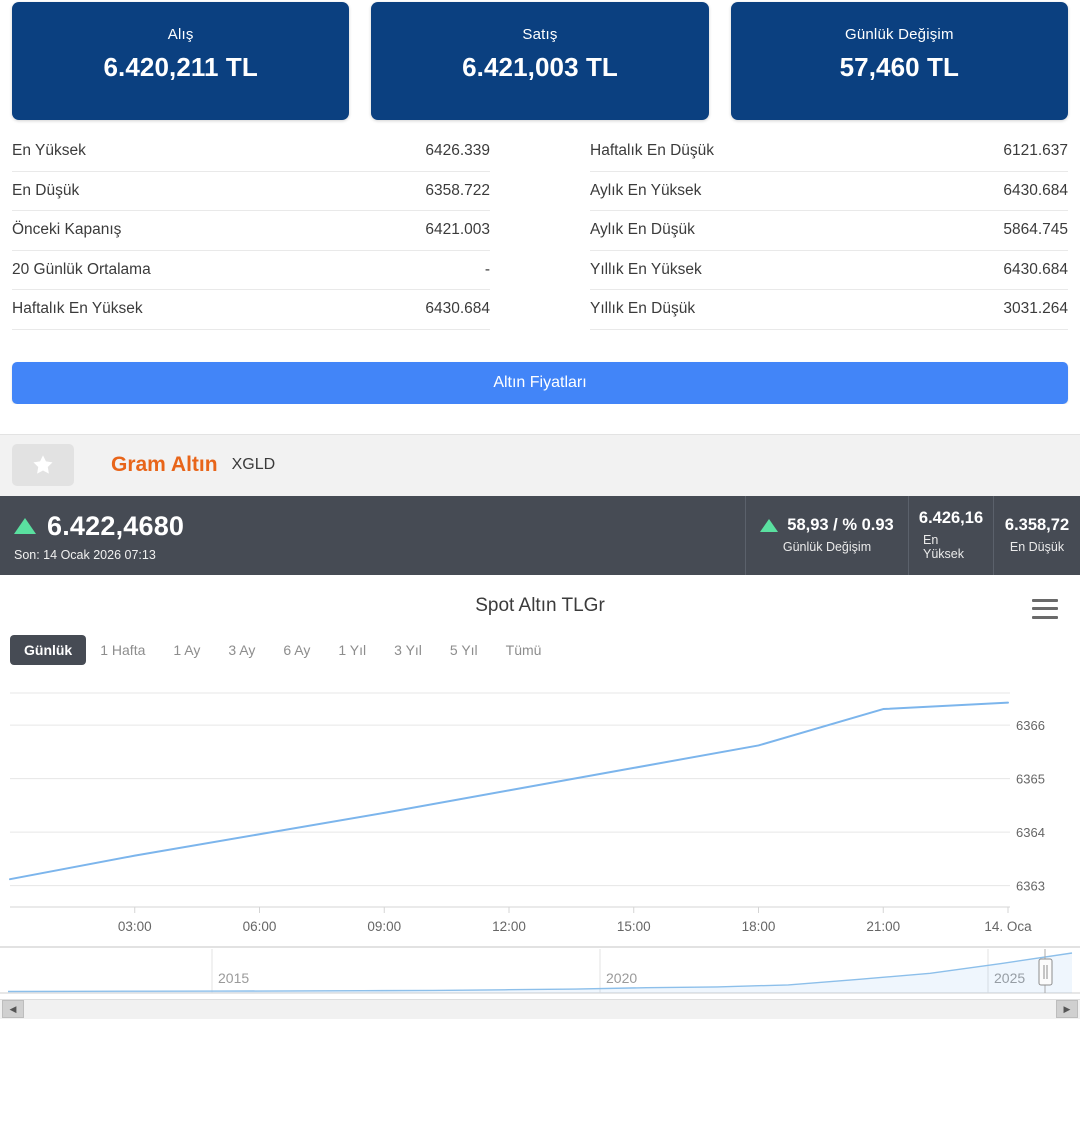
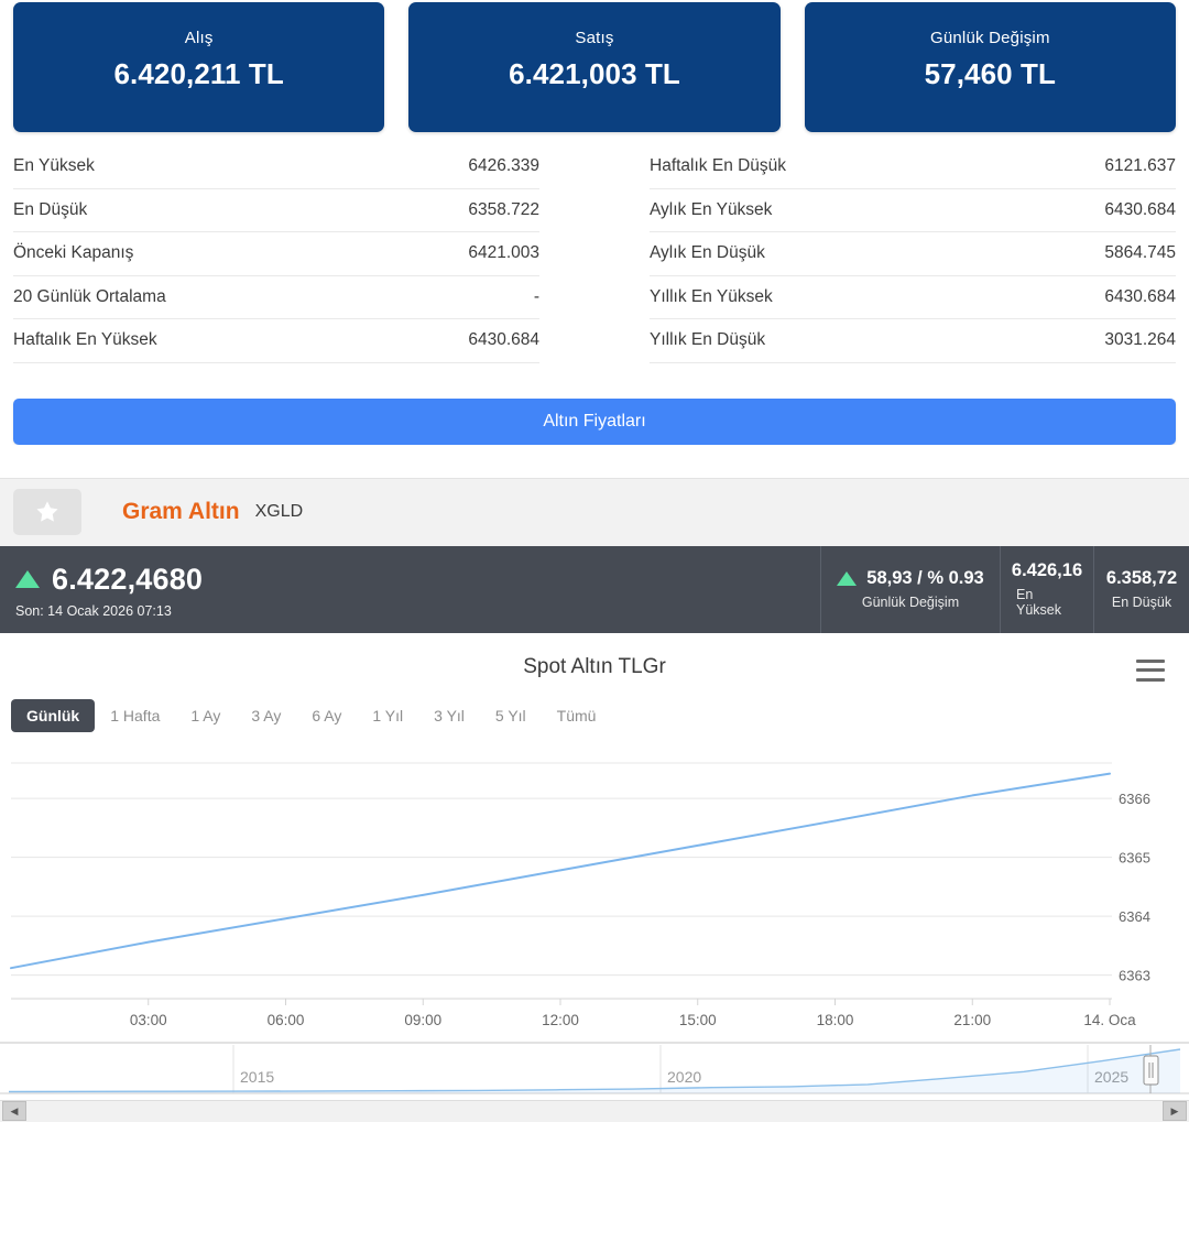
21:00: 6366.3 -> 6366.1
